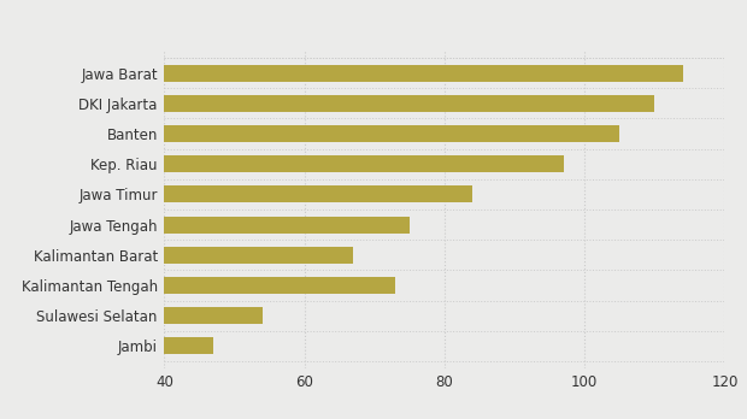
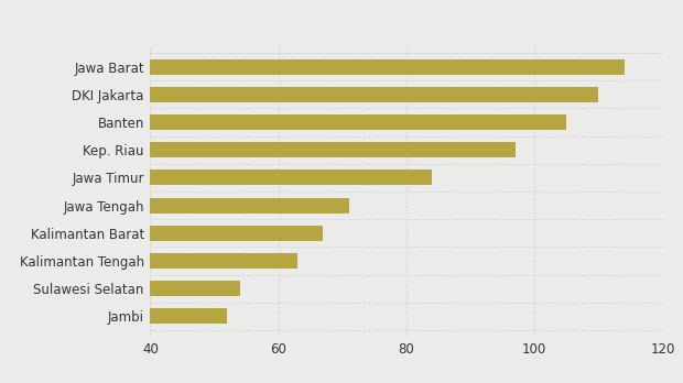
Jawa Tengah: 75 -> 71
Kalimantan Tengah: 73 -> 63
Jambi: 47 -> 52
